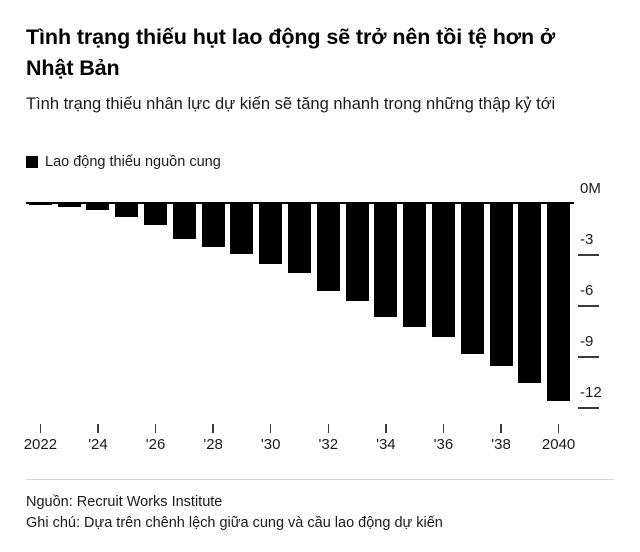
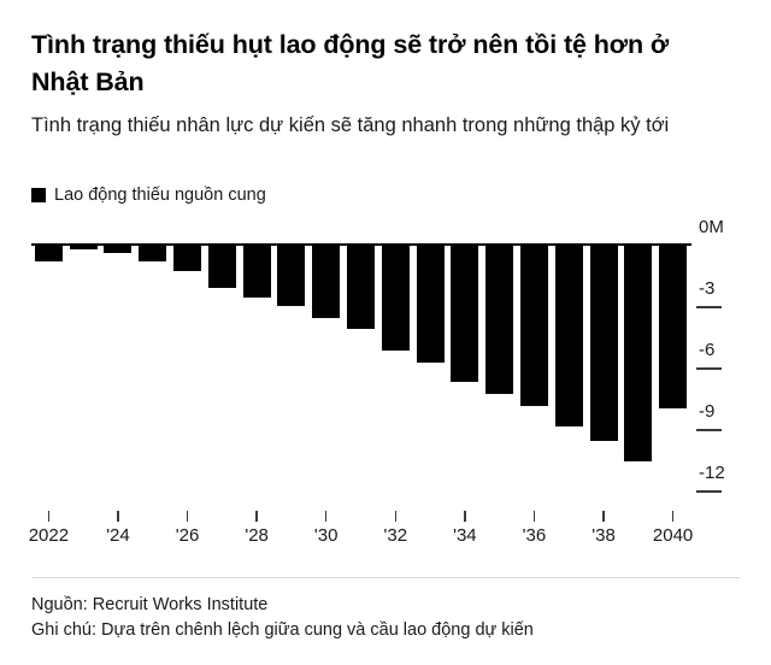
2022: -0.1M -> -0.8M
2040: -11.7M -> -8.0M
